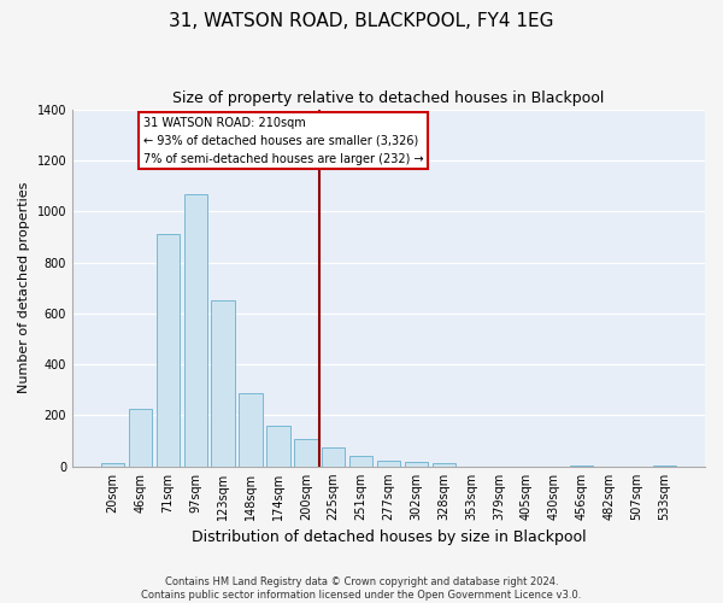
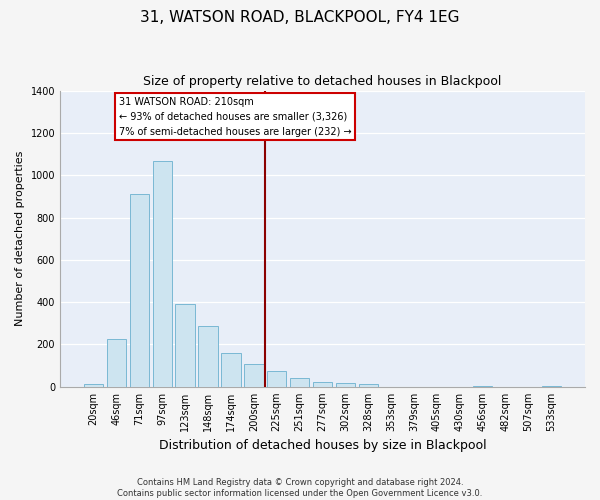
123sqm: 650 -> 390
